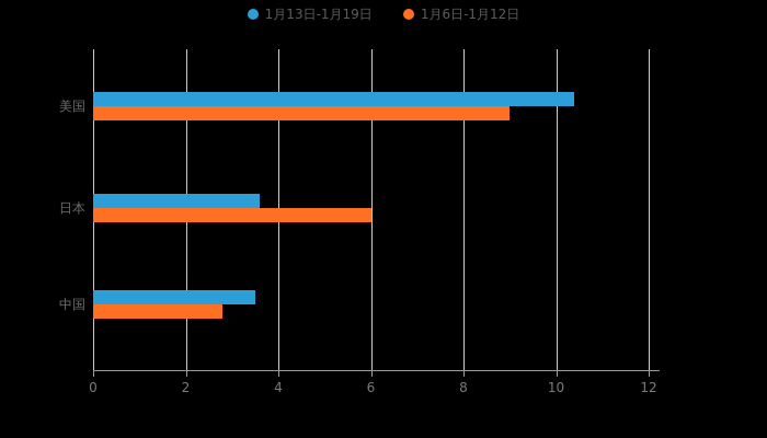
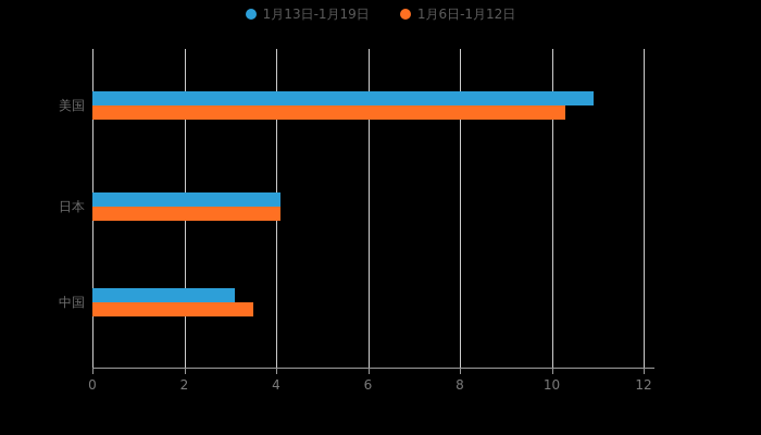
1月13日-1月19日/美国: 10.4 -> 10.9
1月6日-1月12日/美国: 9.0 -> 10.3
1月13日-1月19日/日本: 3.6 -> 4.1
1月6日-1月12日/日本: 6.0 -> 4.1
1月13日-1月19日/中国: 3.5 -> 3.1
1月6日-1月12日/中国: 2.8 -> 3.5
